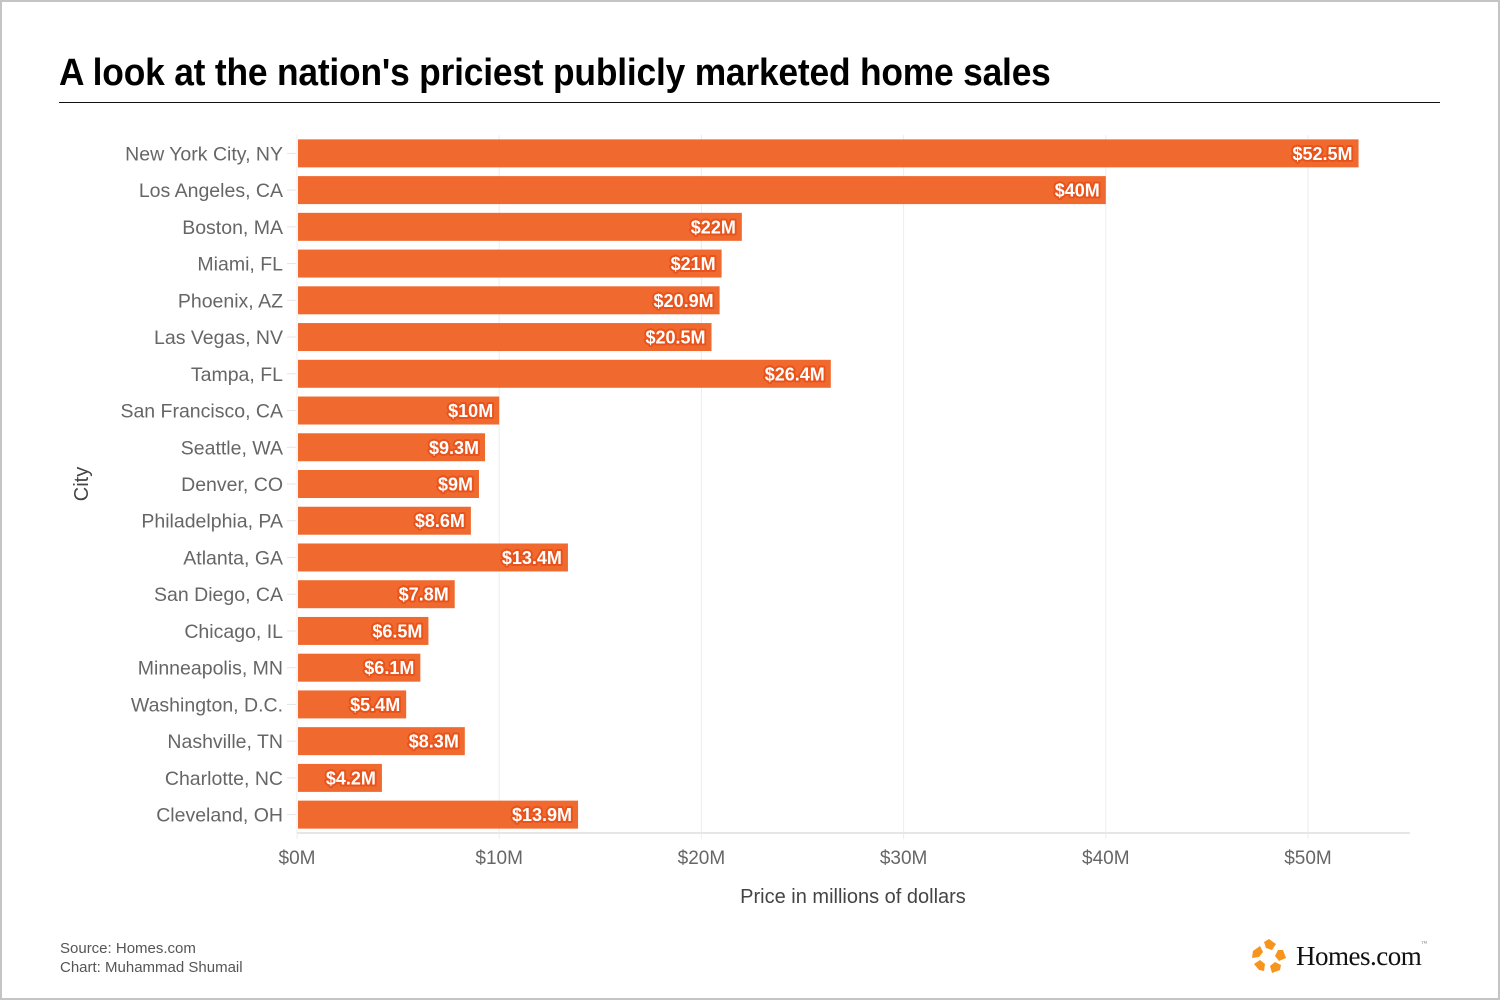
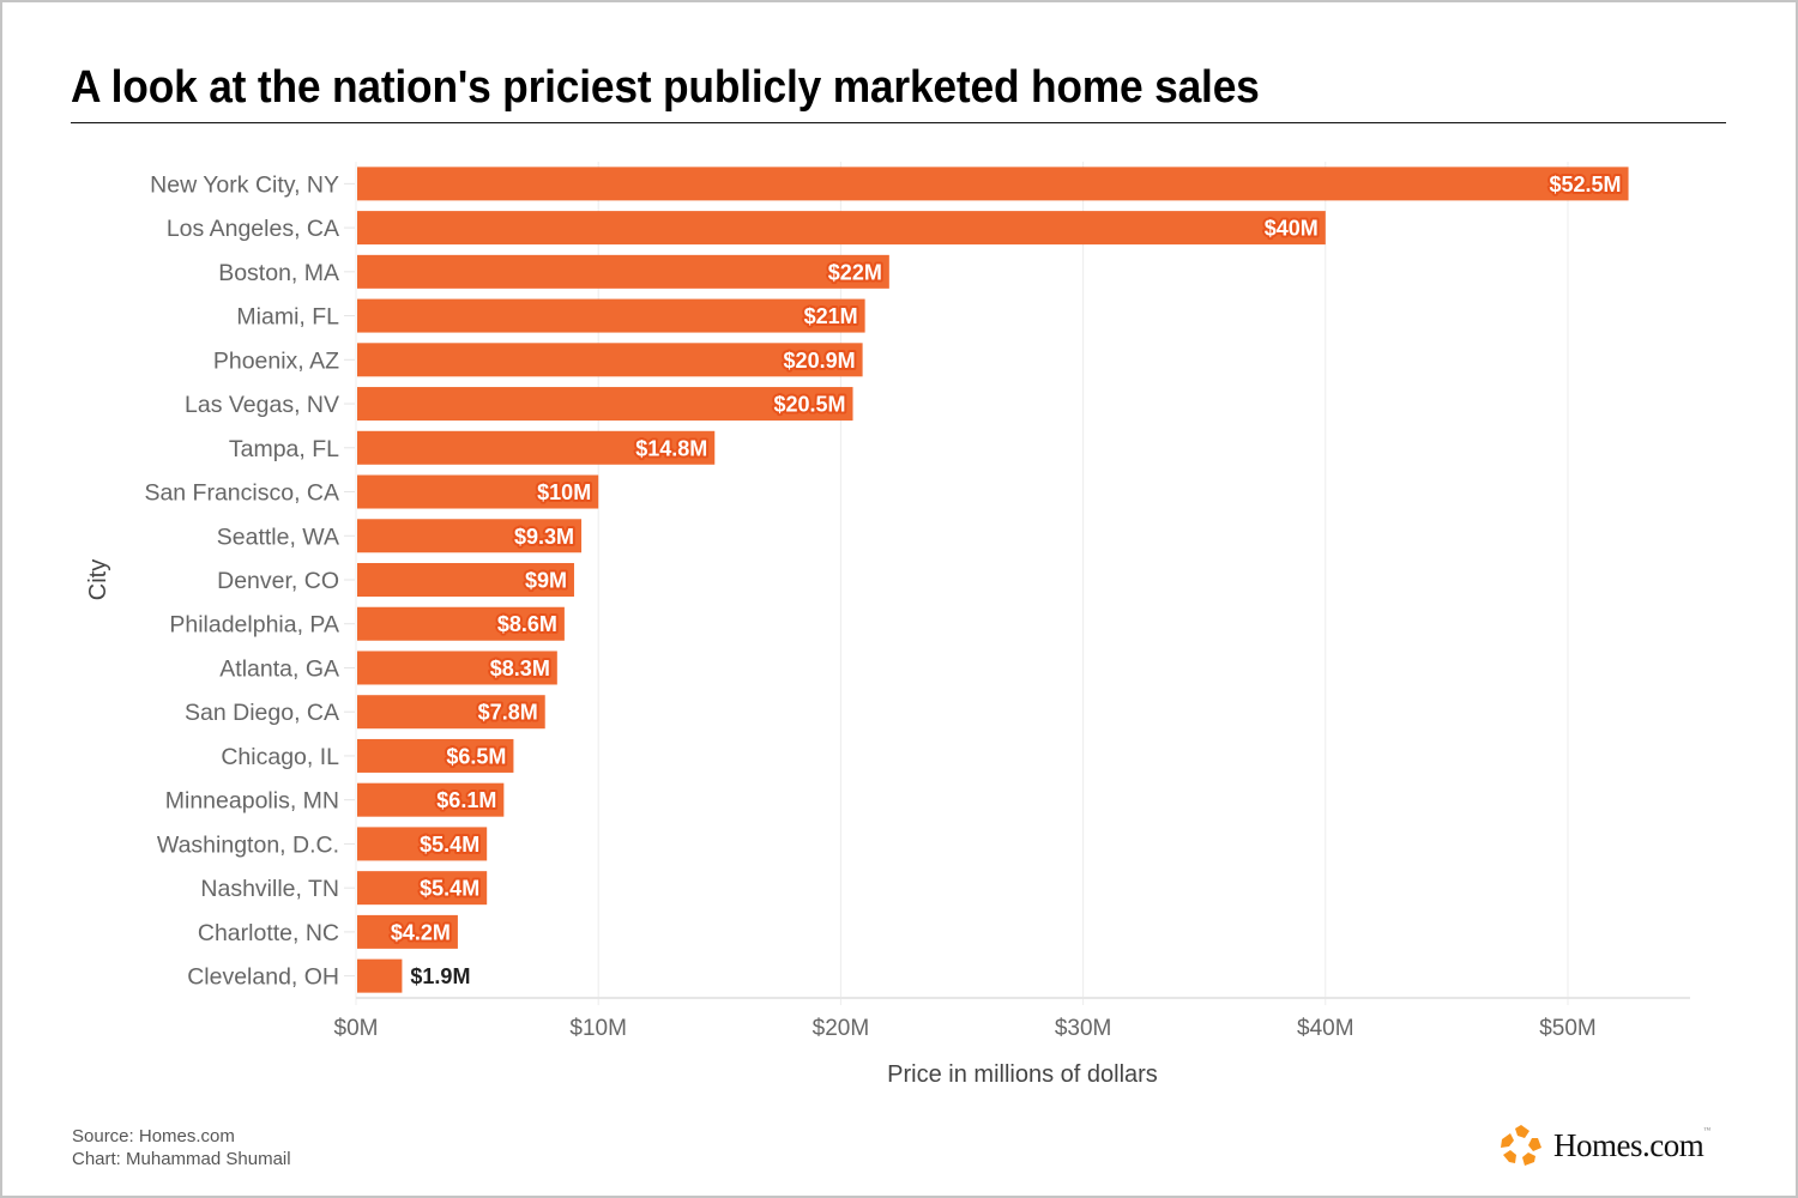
Tampa, FL: $26.4M -> $14.8M
Atlanta, GA: $13.4M -> $8.3M
Nashville, TN: $8.3M -> $5.4M
Cleveland, OH: $13.9M -> $1.9M
